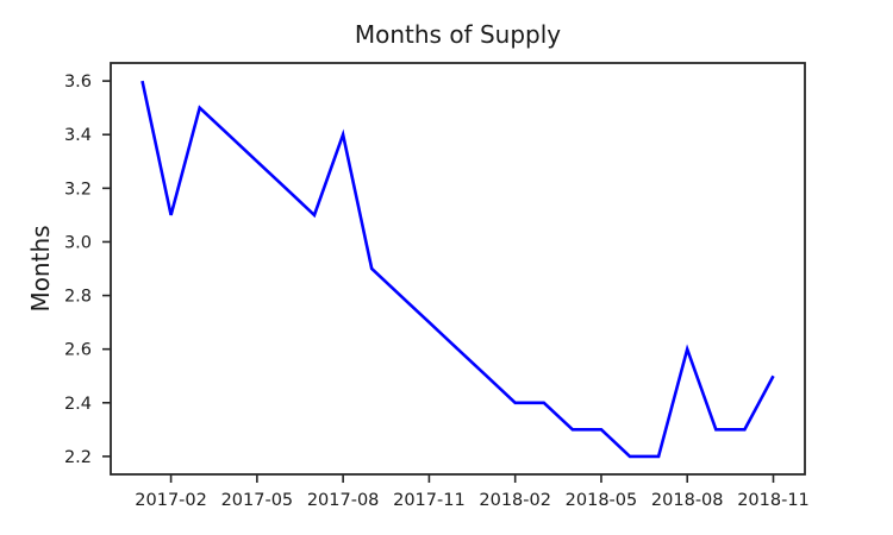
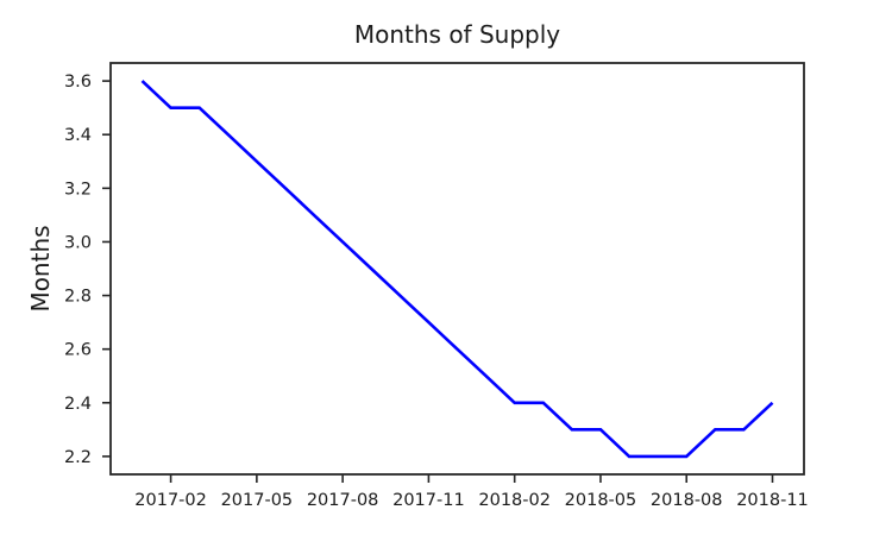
2017-02: 3.1 -> 3.5
2017-08: 3.4 -> 3.0
2018-08: 2.6 -> 2.2
2018-11: 2.5 -> 2.4
